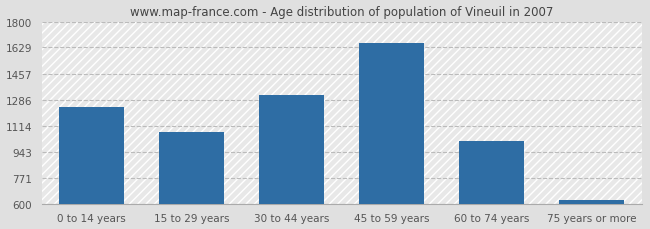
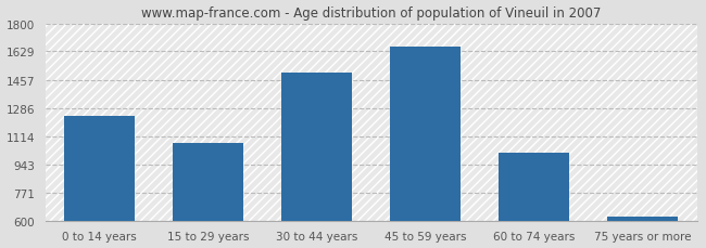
30 to 44 years: 1320 -> 1500
